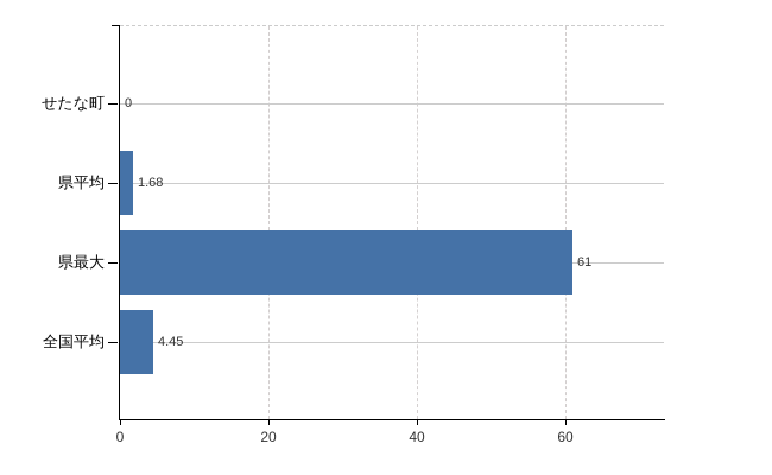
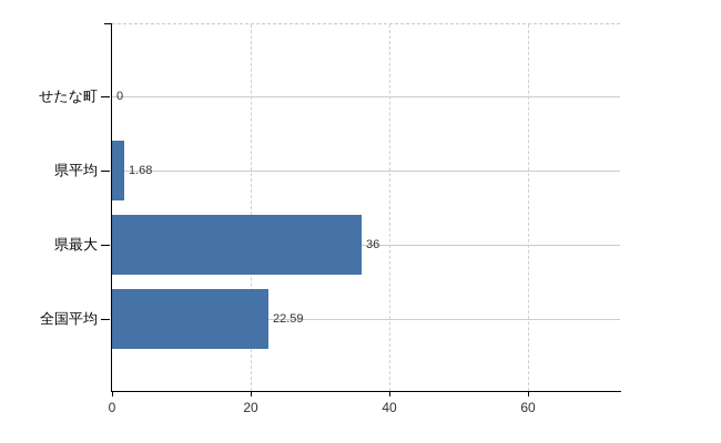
県最大: 61 -> 36
全国平均: 4.45 -> 22.59
